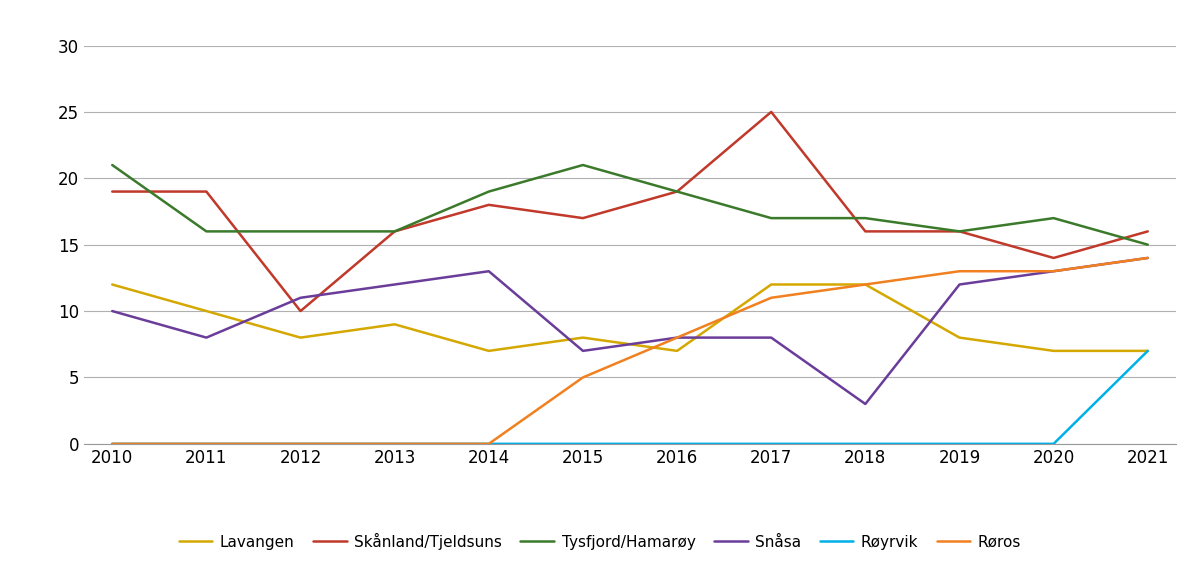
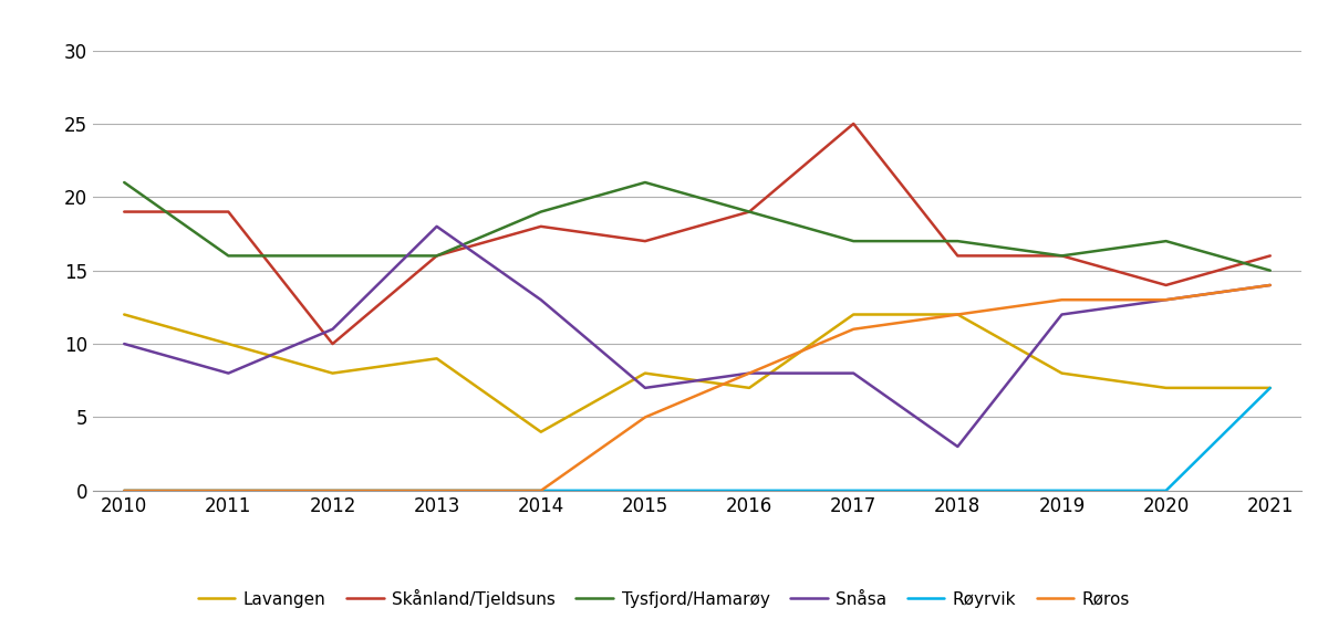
Snåsa/2013: 12 -> 18
Lavangen/2014: 7 -> 4
